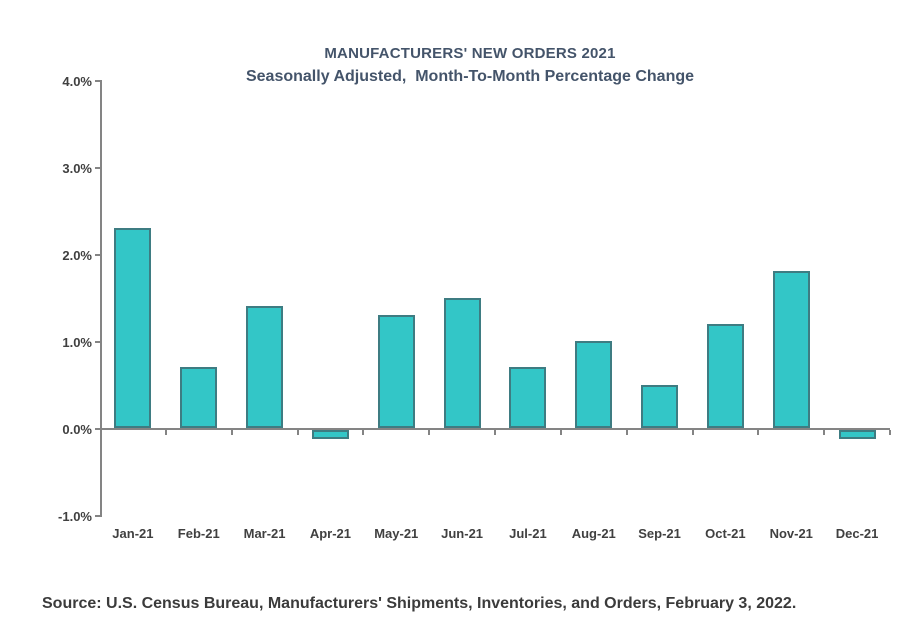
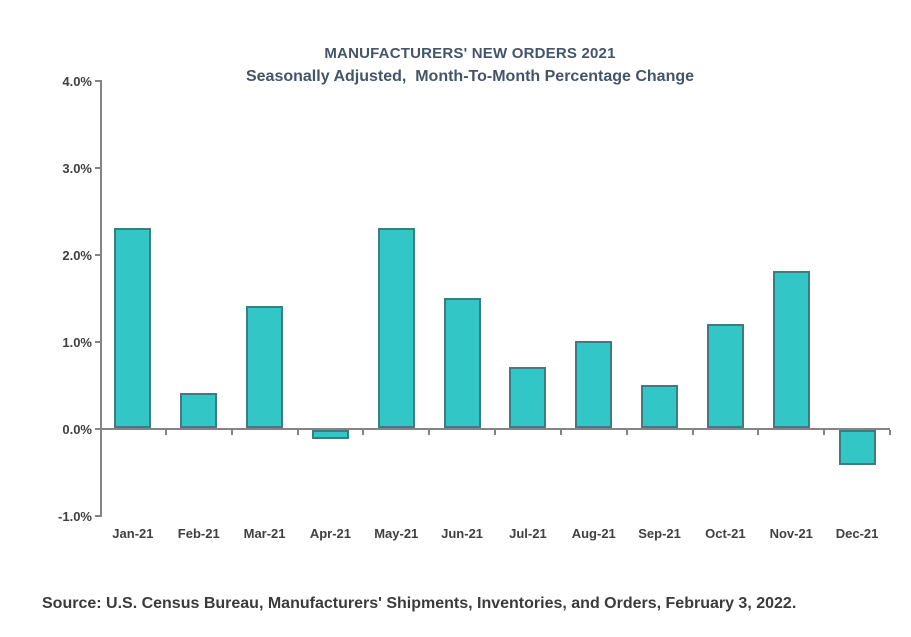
Feb-21: 0.7% -> 0.4%
May-21: 1.3% -> 2.3%
Dec-21: -0.1% -> -0.4%
